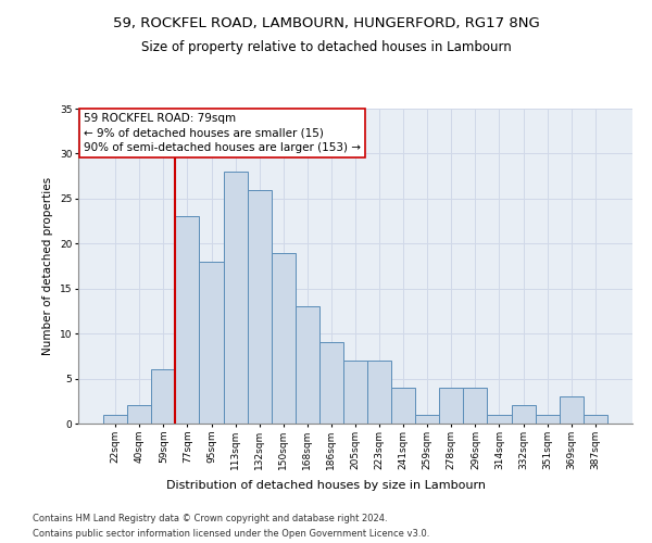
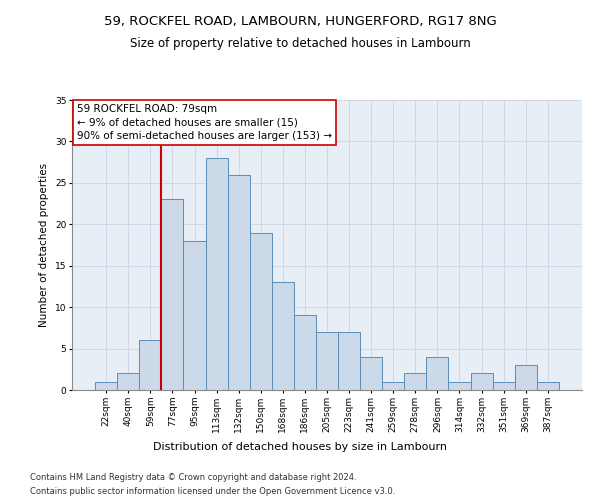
278sqm: 4 -> 2
